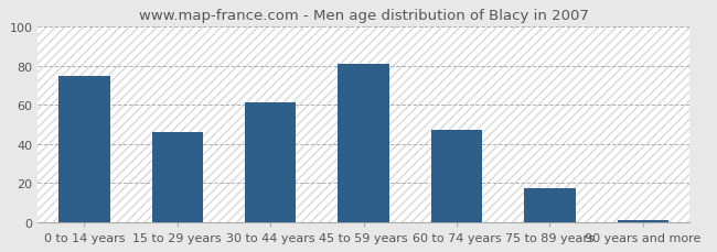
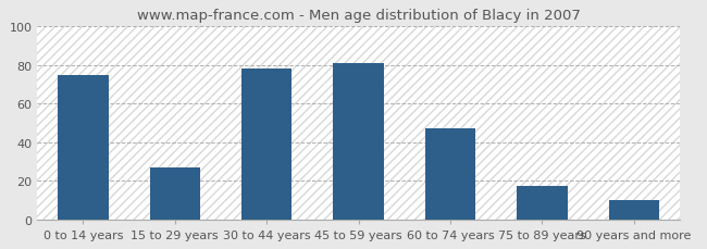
15 to 29 years: 46 -> 27
30 to 44 years: 61 -> 78
90 years and more: 1 -> 10
